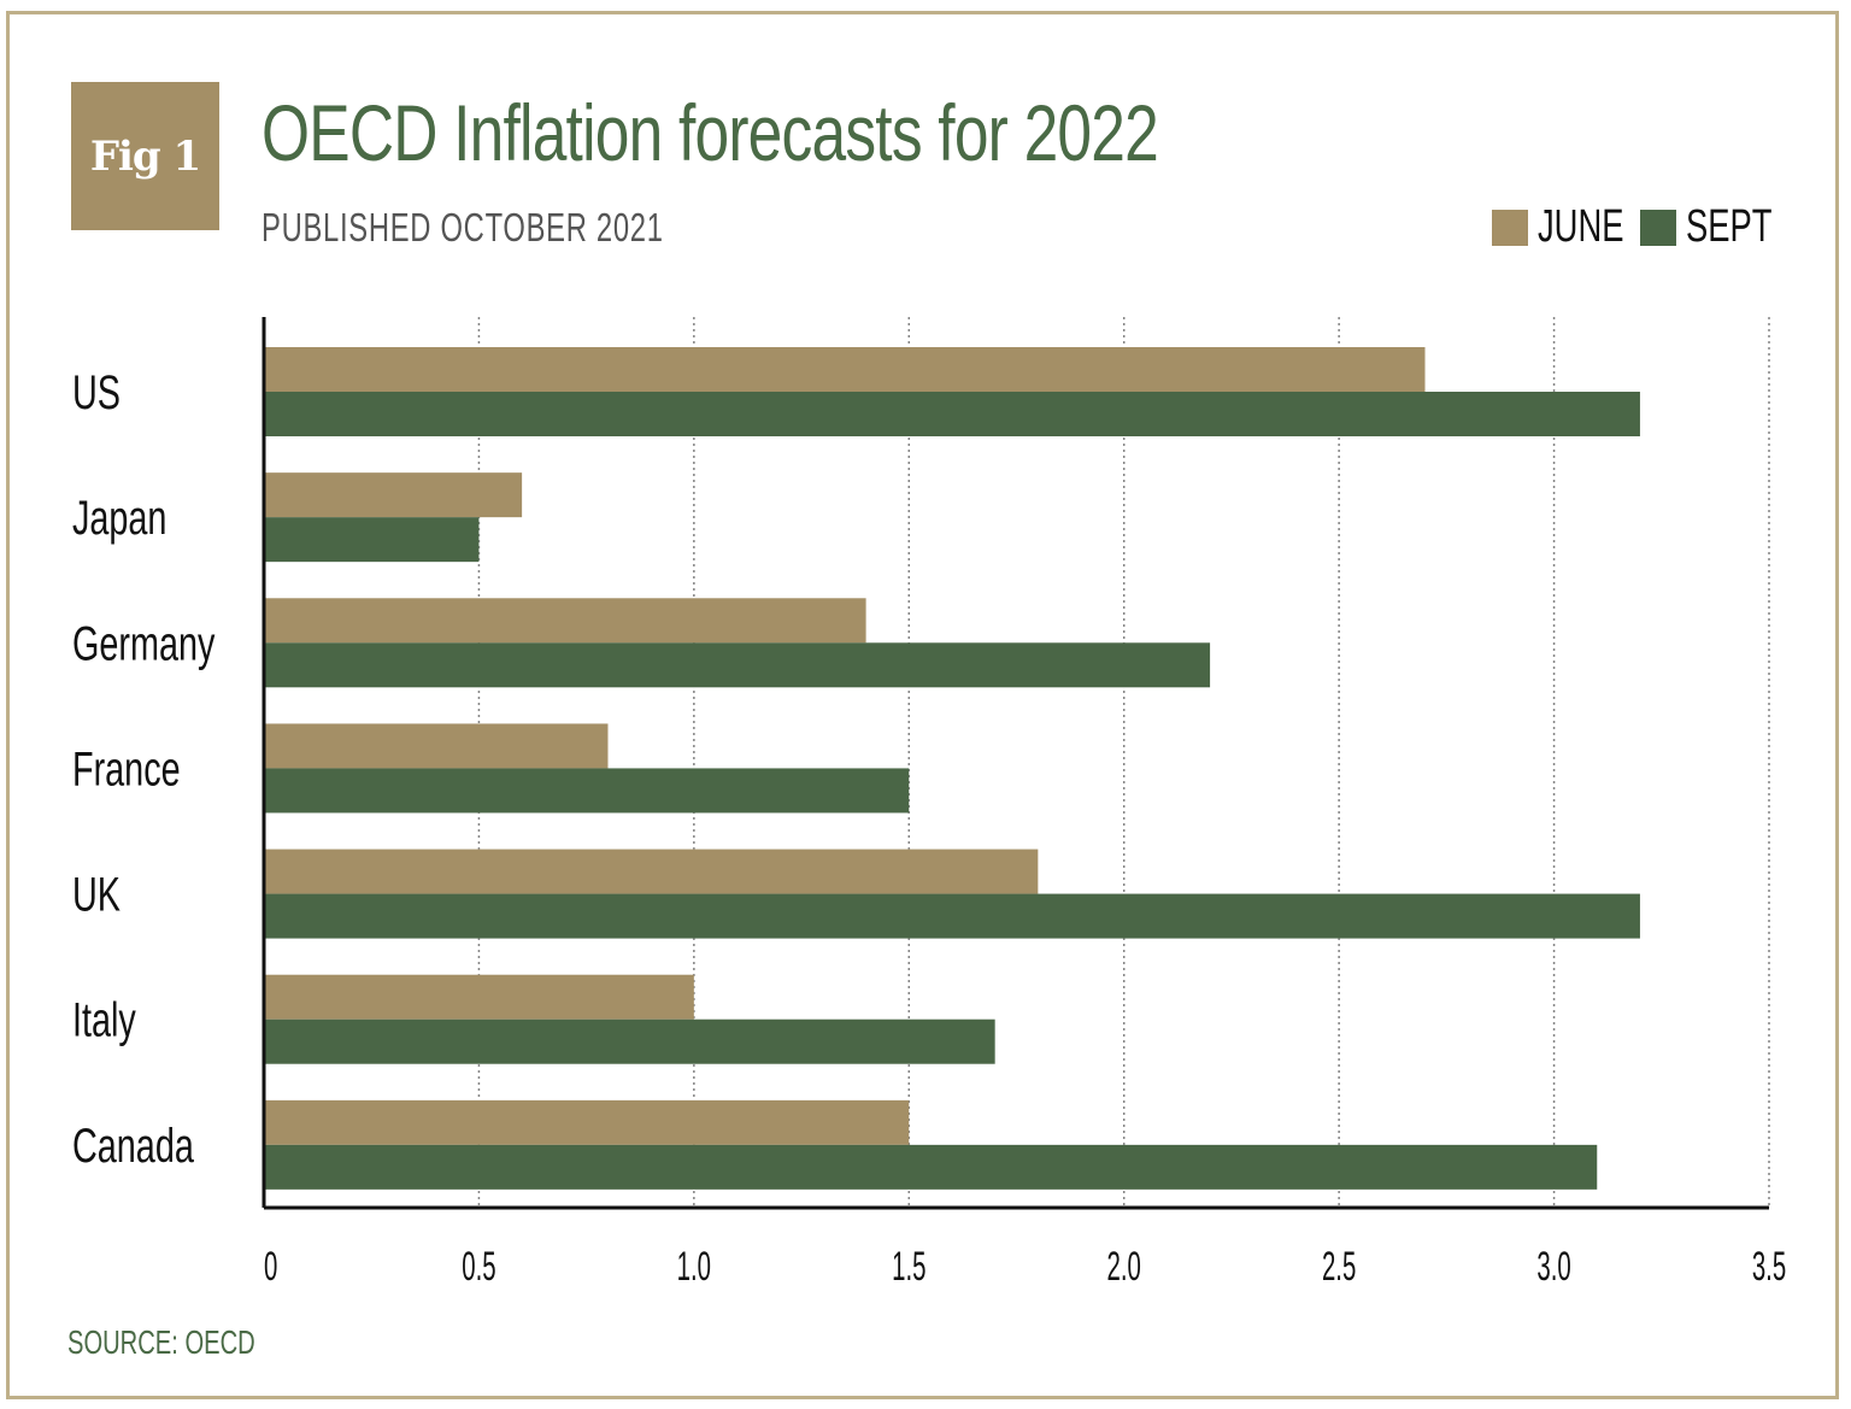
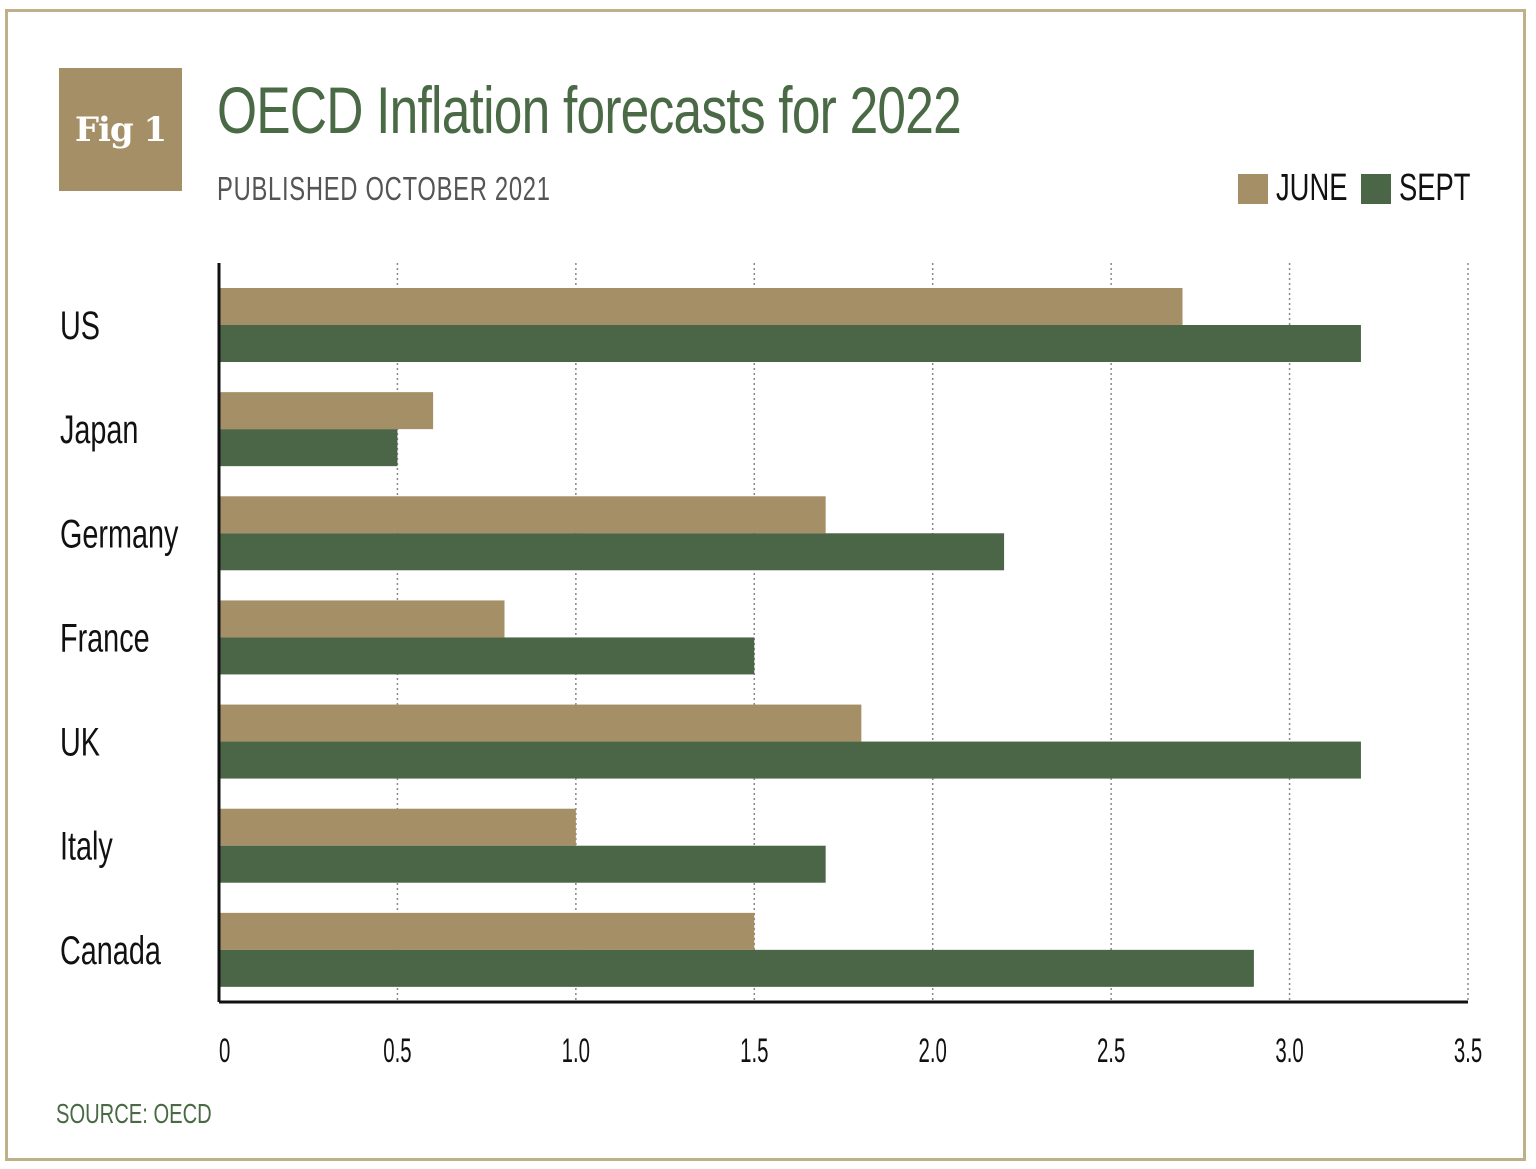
JUNE/Germany: 1.4 -> 1.7
SEPT/Canada: 3.1 -> 2.9
